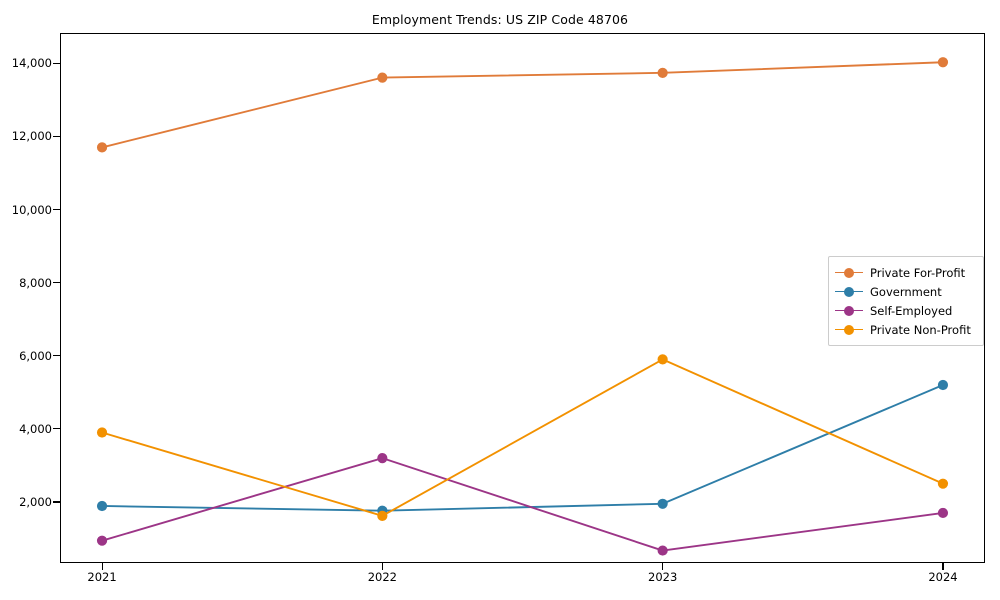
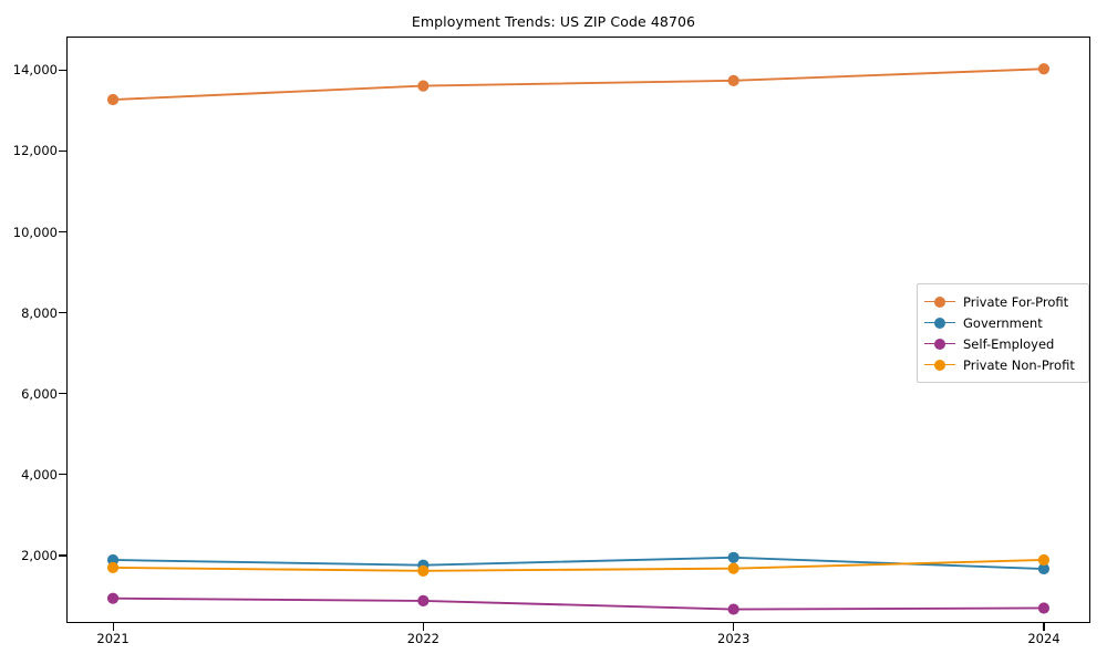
Private For-Profit/2021: 11700 -> 13300
Private Non-Profit/2021: 3900 -> 1700
Self-Employed/2022: 3200 -> 900
Private Non-Profit/2023: 5900 -> 1700
Government/2024: 5200 -> 1700
Self-Employed/2024: 1700 -> 700
Private Non-Profit/2024: 2500 -> 1900
